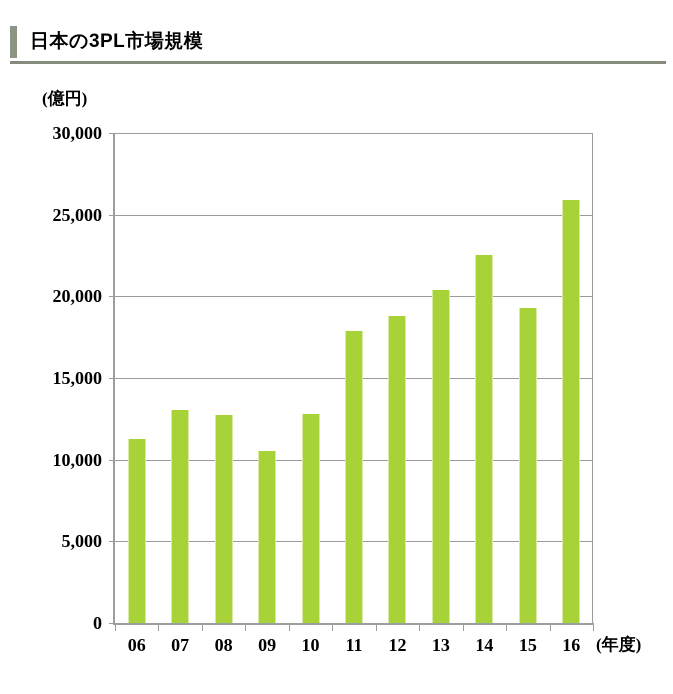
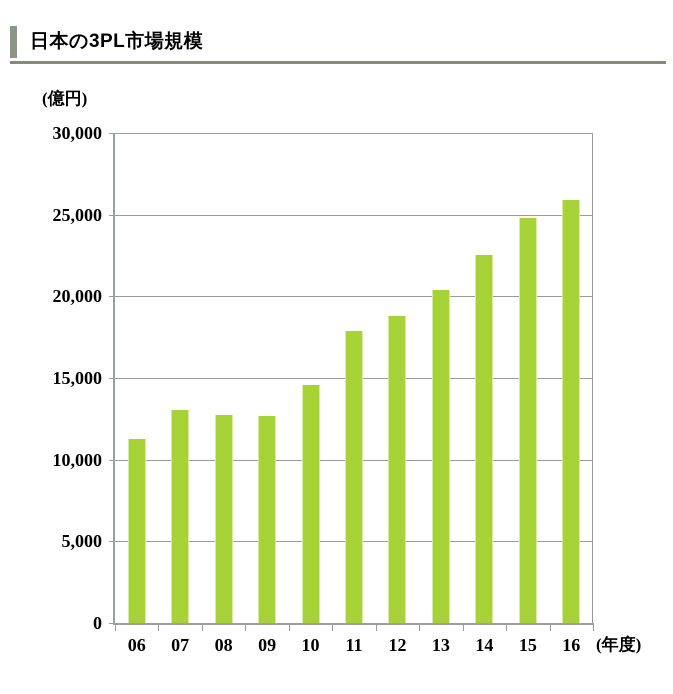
09: 10500 -> 12700
10: 12800 -> 14600
15: 19300 -> 24800
